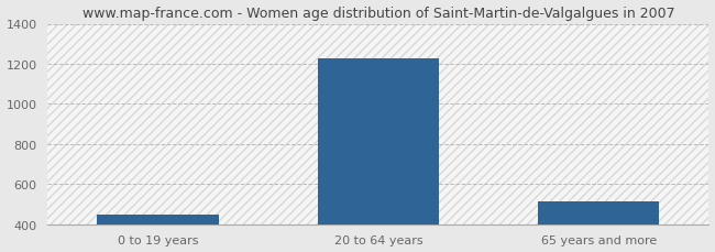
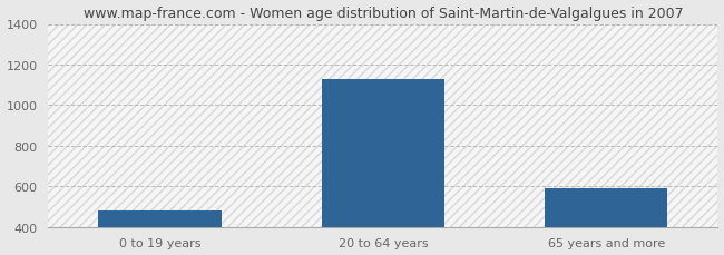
0 to 19 years: 450 -> 480
20 to 64 years: 1220 -> 1130
65 years and more: 520 -> 590
